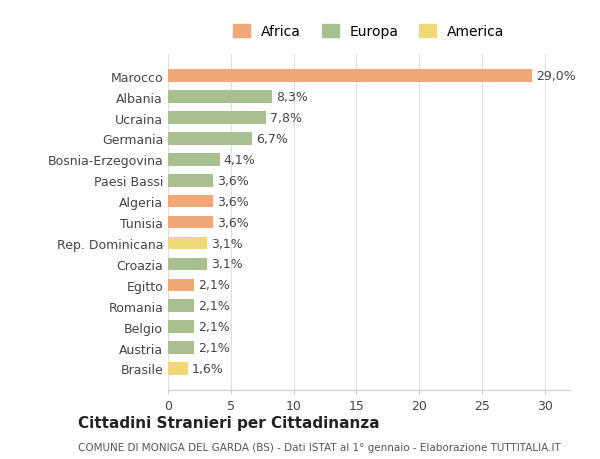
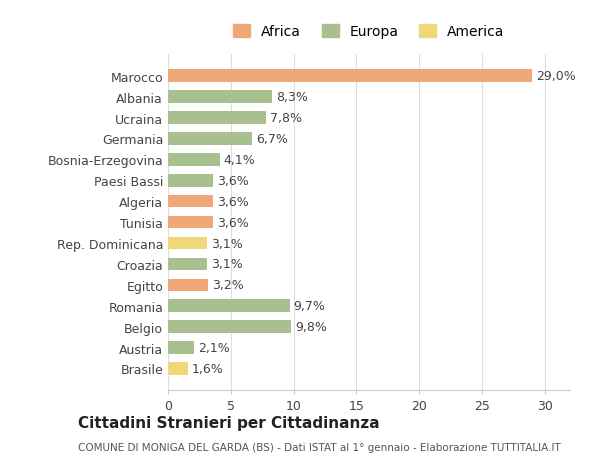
Egitto: 2,1% -> 3,2%
Romania: 2,1% -> 9,7%
Belgio: 2,1% -> 9,8%
